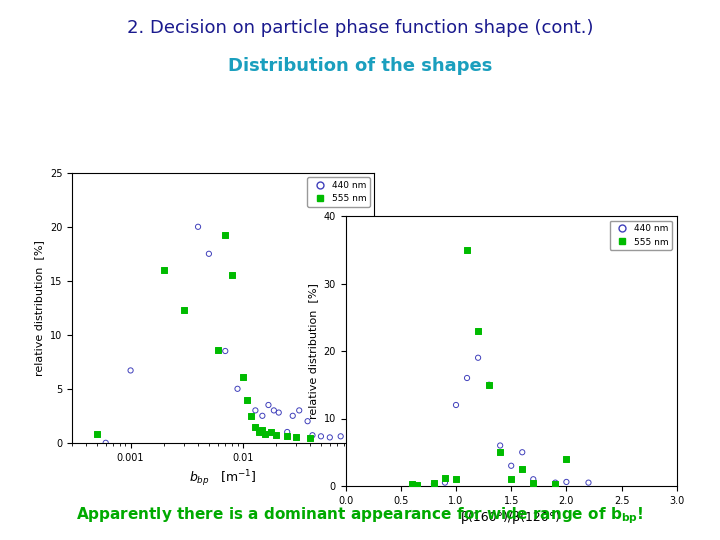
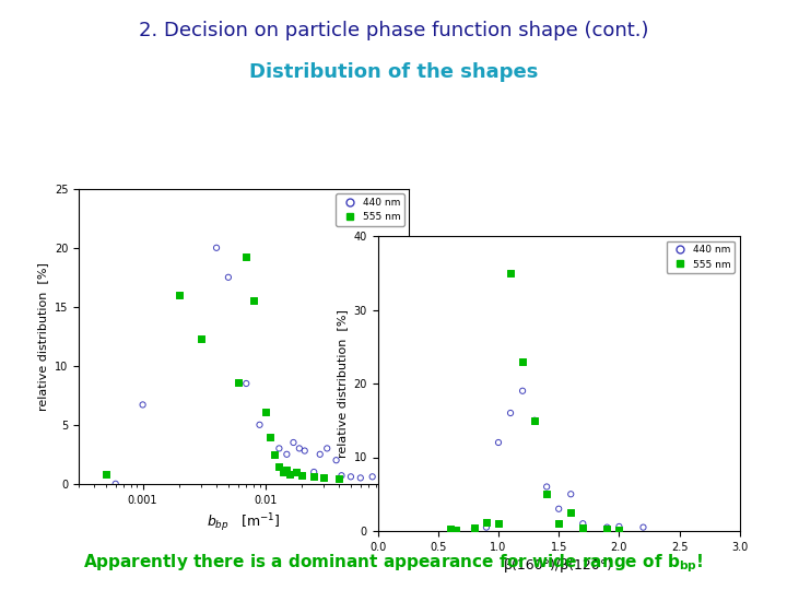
555 nm/2.0: 4.0 -> 0.2
